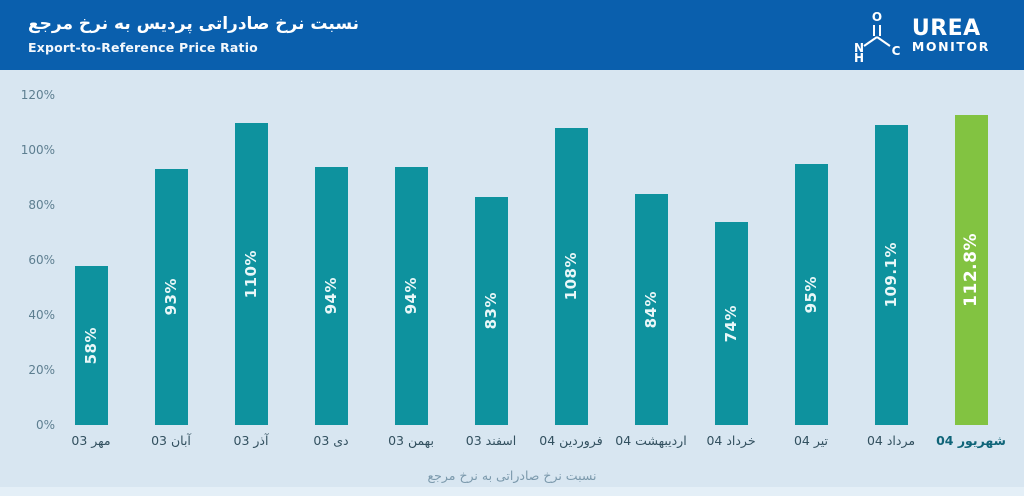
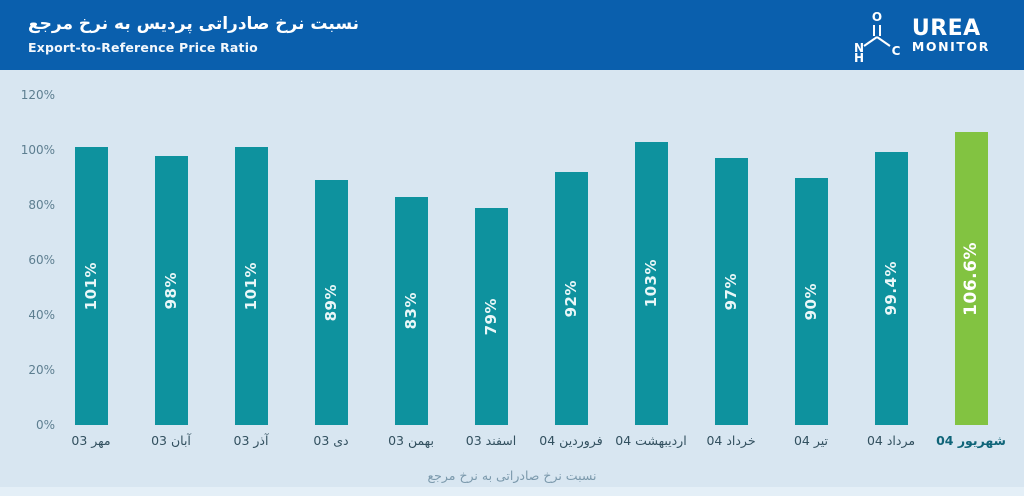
مهر 03: 58% -> 101%
آبان 03: 93% -> 98%
آذر 03: 110% -> 101%
دی 03: 94% -> 89%
بهمن 03: 94% -> 83%
اسفند 03: 83% -> 79%
فروردین 04: 108% -> 92%
اردیبهشت 04: 84% -> 103%
خرداد 04: 74% -> 97%
تیر 04: 95% -> 90%
مرداد 04: 109.1% -> 99.4%
شهریور 04: 112.8% -> 106.6%
